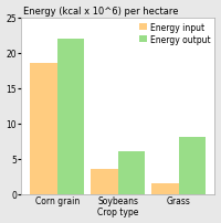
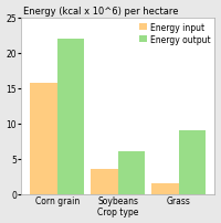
Energy input/Corn grain: 18.5 -> 15.8
Energy output/Grass: 8 -> 9
